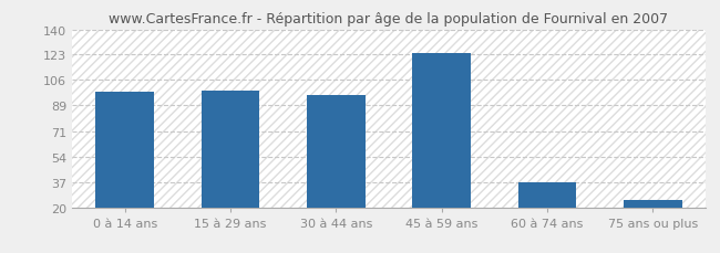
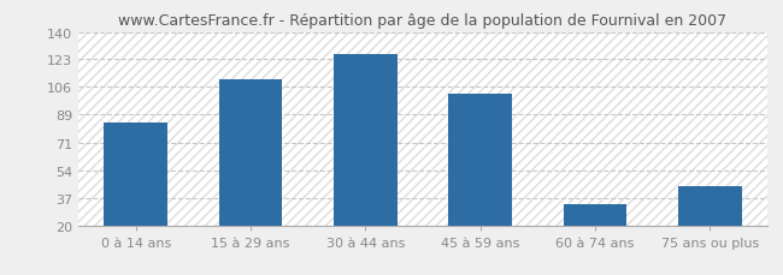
0 à 14 ans: 98 -> 84
15 à 29 ans: 99 -> 111
30 à 44 ans: 96 -> 126
45 à 59 ans: 124 -> 102
60 à 74 ans: 37 -> 33
75 ans ou plus: 25 -> 44
